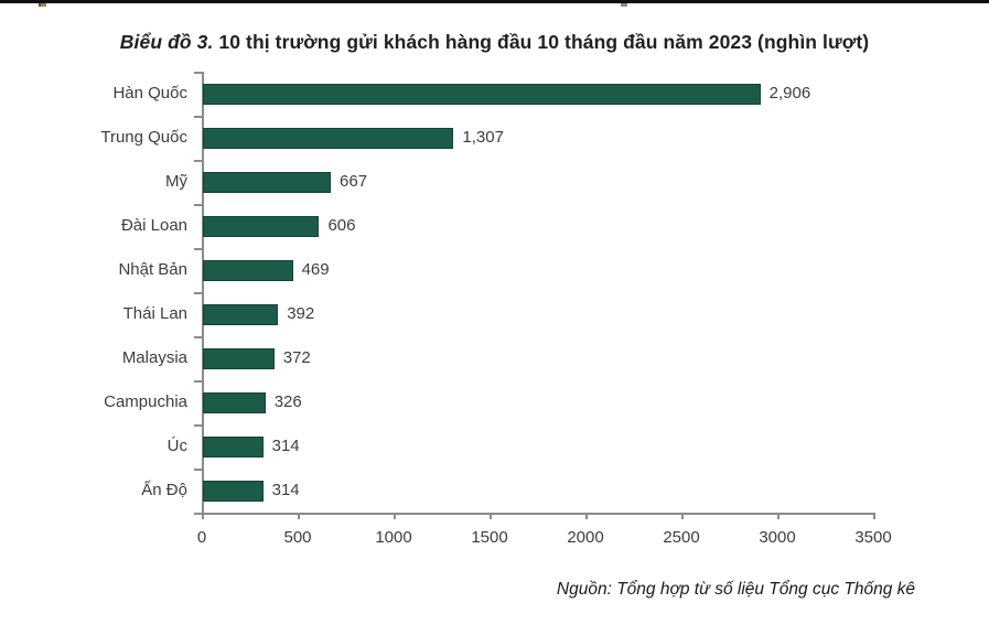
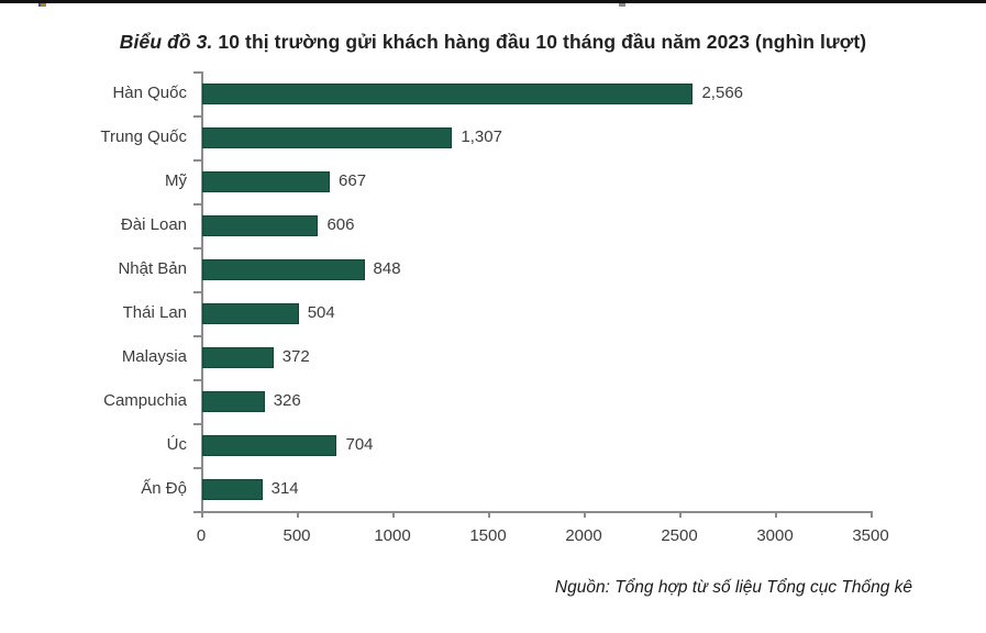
Hàn Quốc: 2,906 -> 2,566
Nhật Bản: 469 -> 848
Thái Lan: 392 -> 504
Úc: 314 -> 704
